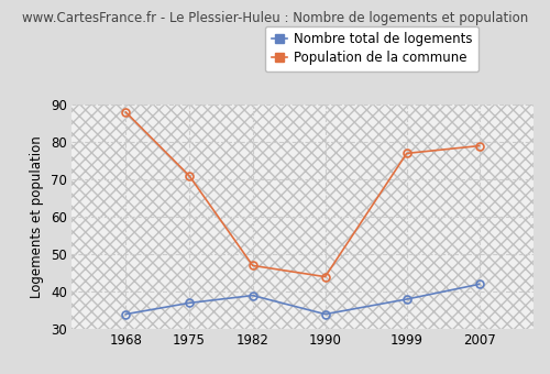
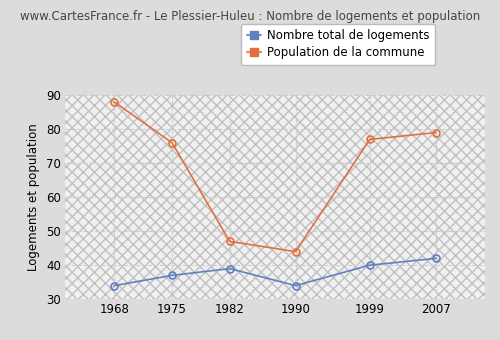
Population de la commune/1975: 71 -> 76
Nombre total de logements/1999: 38 -> 40
